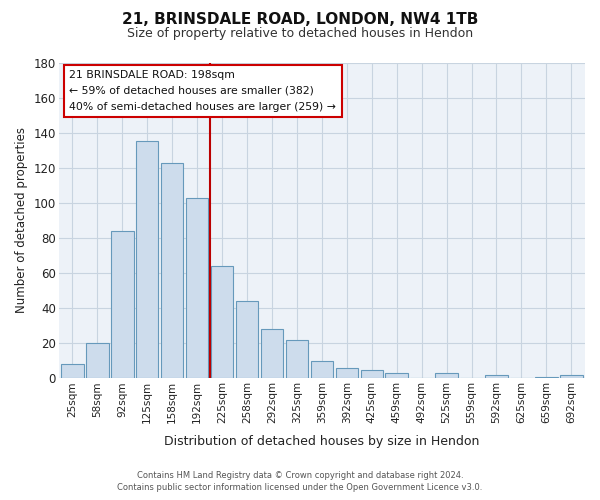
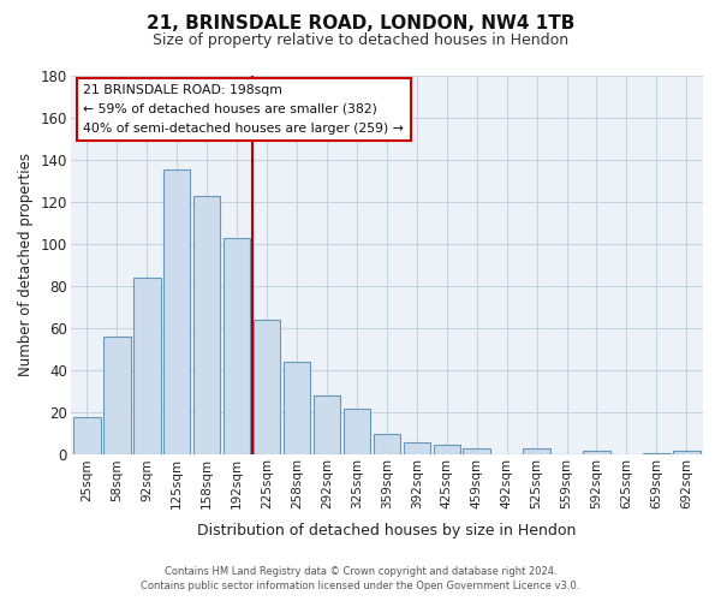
25sqm: 8 -> 18
58sqm: 20 -> 56
